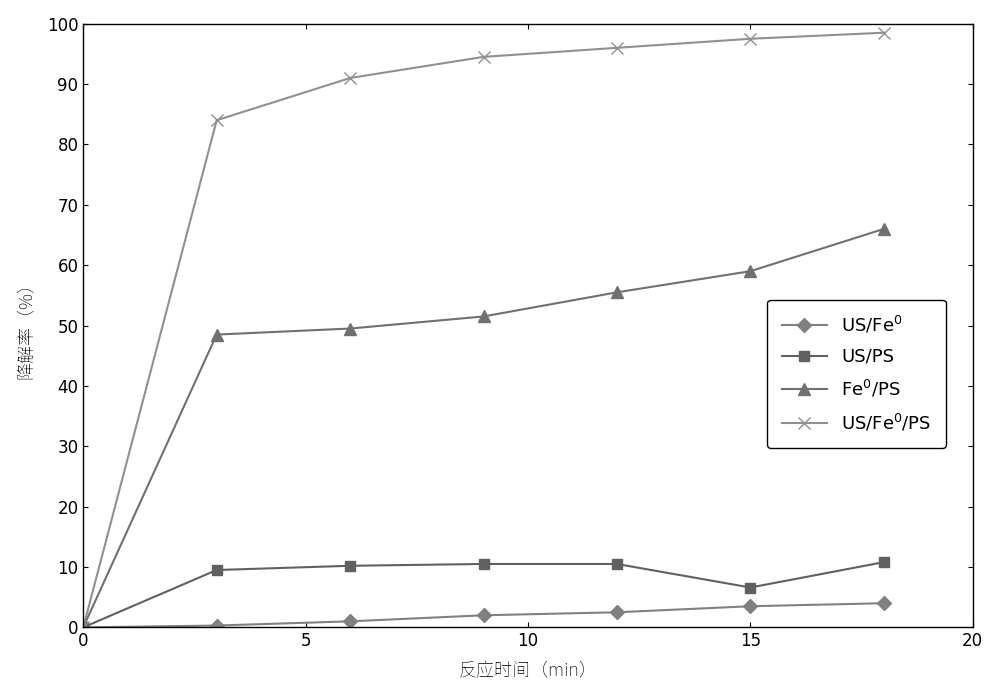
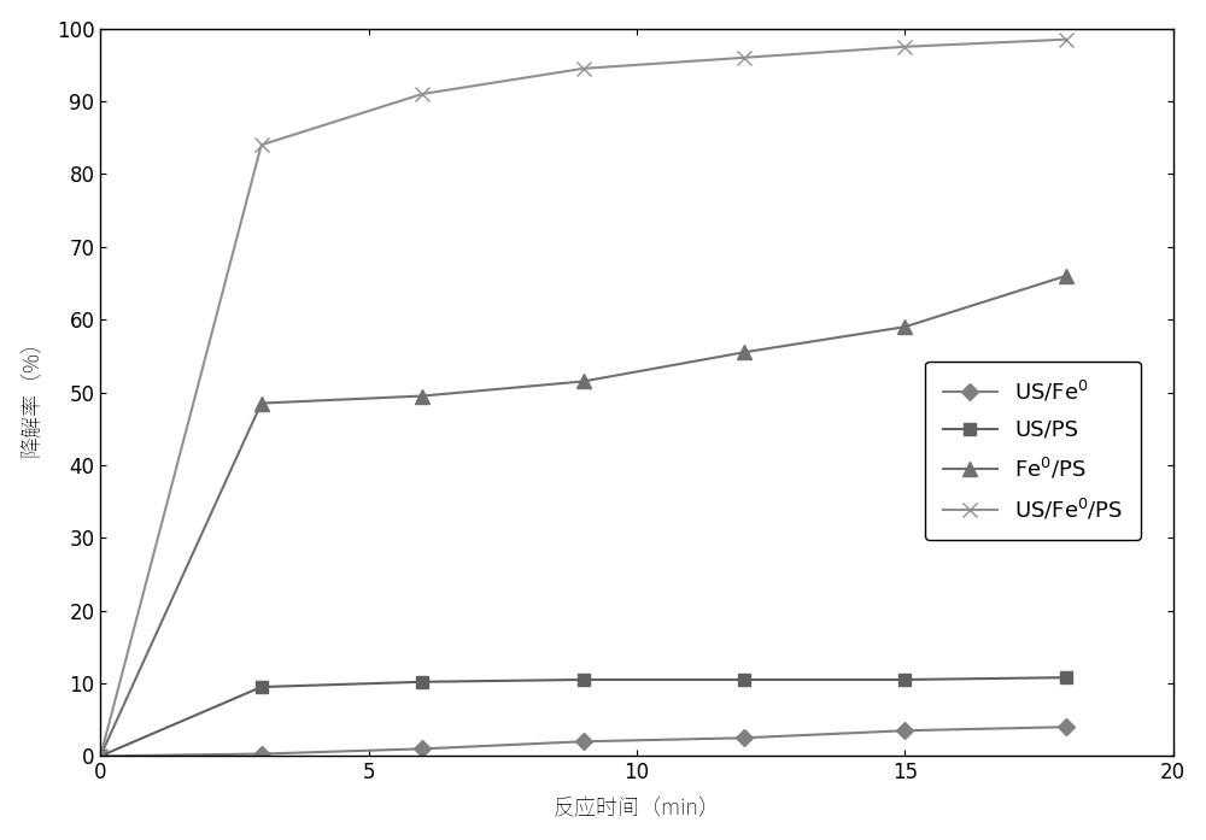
US/PS/15: 6.6 -> 10.5
